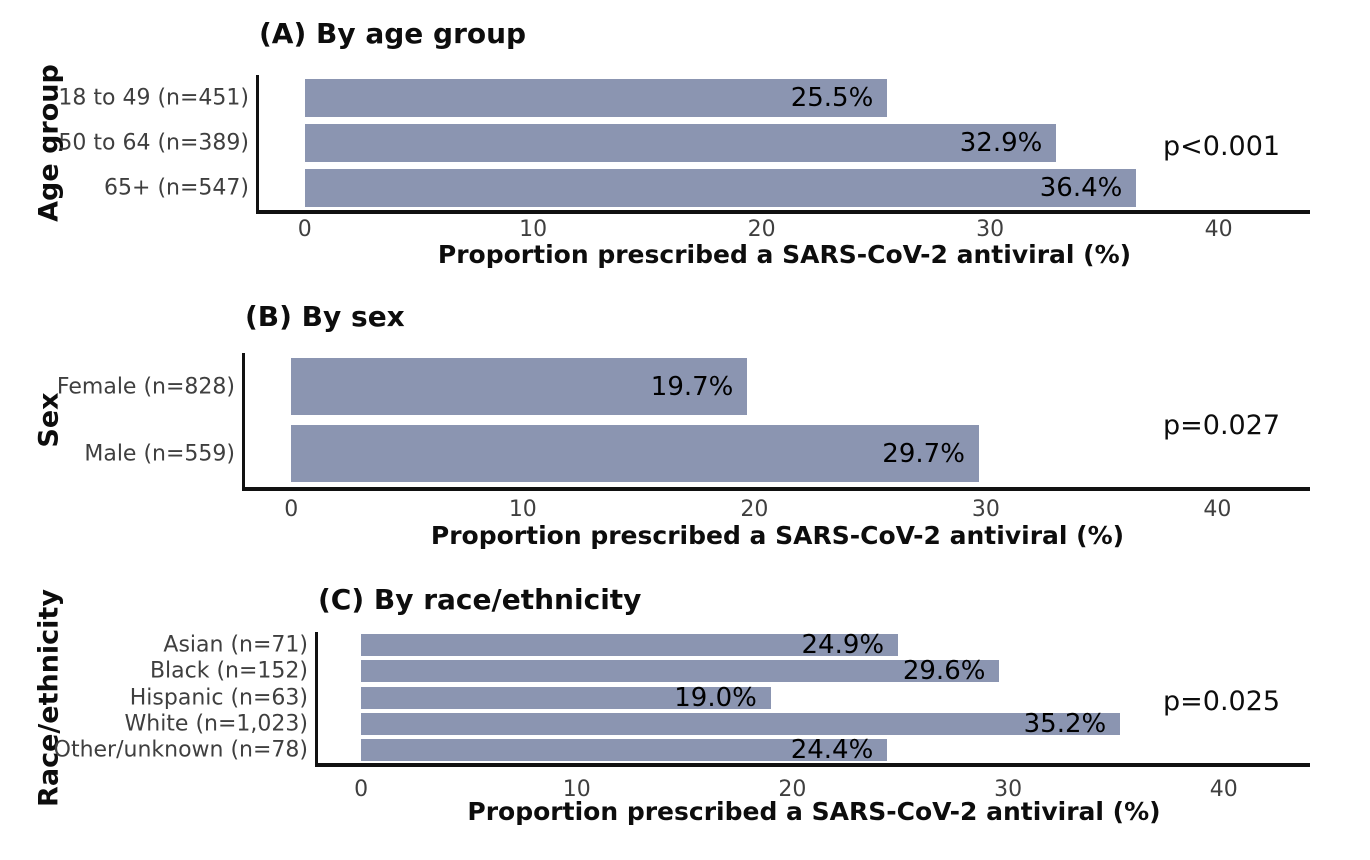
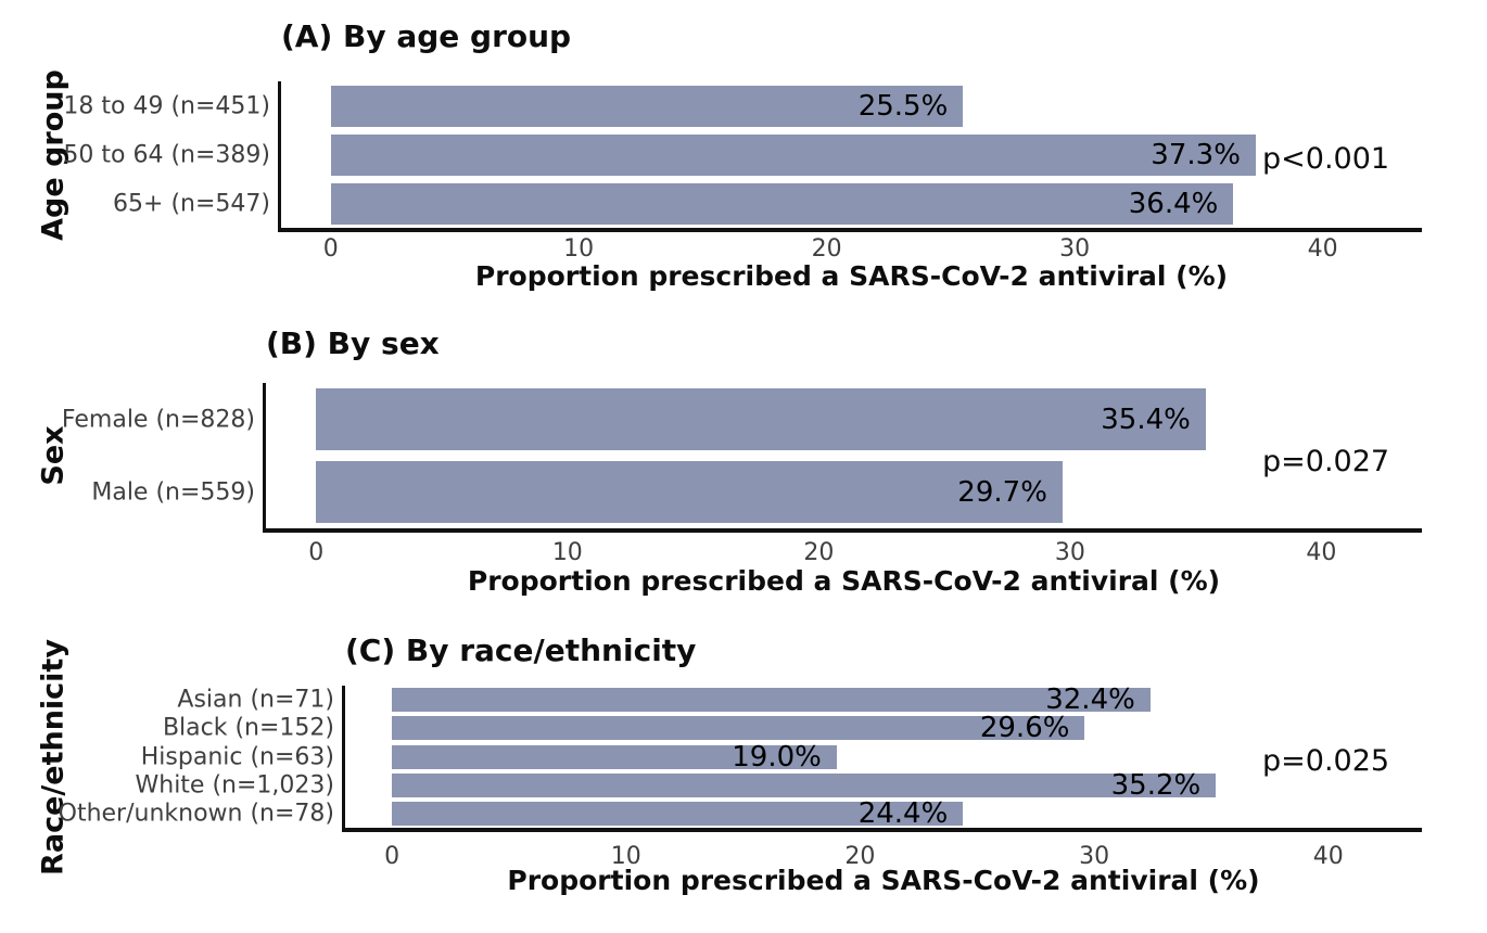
(A) By age group/50 to 64 (n=389): 32.9% -> 37.3%
(B) By sex/Female (n=828): 19.7% -> 35.4%
(C) By race/ethnicity/Asian (n=71): 24.9% -> 32.4%
